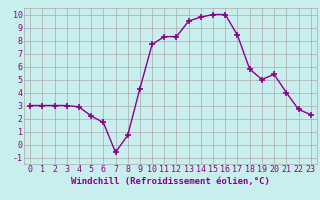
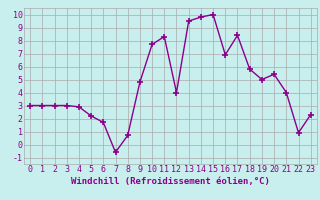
9: 4.3 -> 4.8
12: 8.3 -> 4.0
16: 10.0 -> 6.9
22: 2.7 -> 0.9
